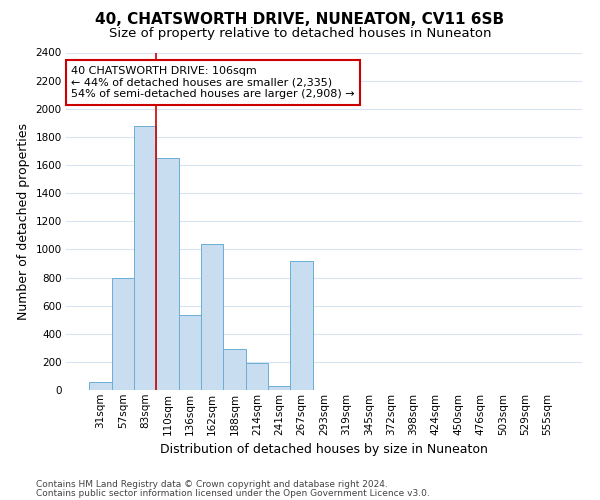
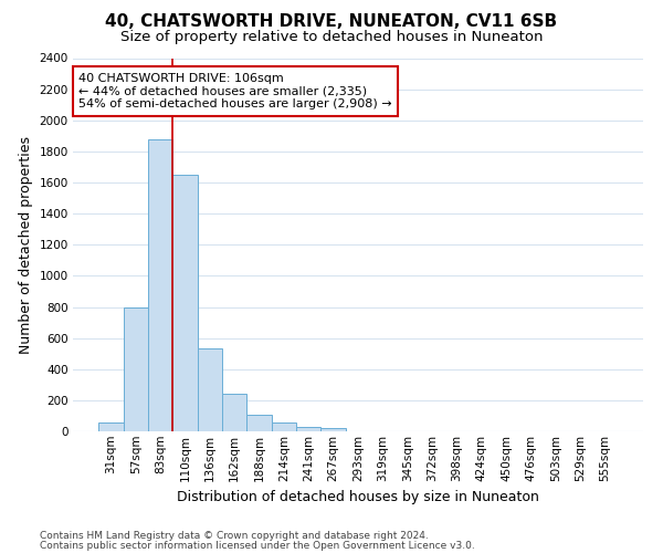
162sqm: 1040 -> 240
188sqm: 290 -> 110
214sqm: 190 -> 60
267sqm: 920 -> 20
